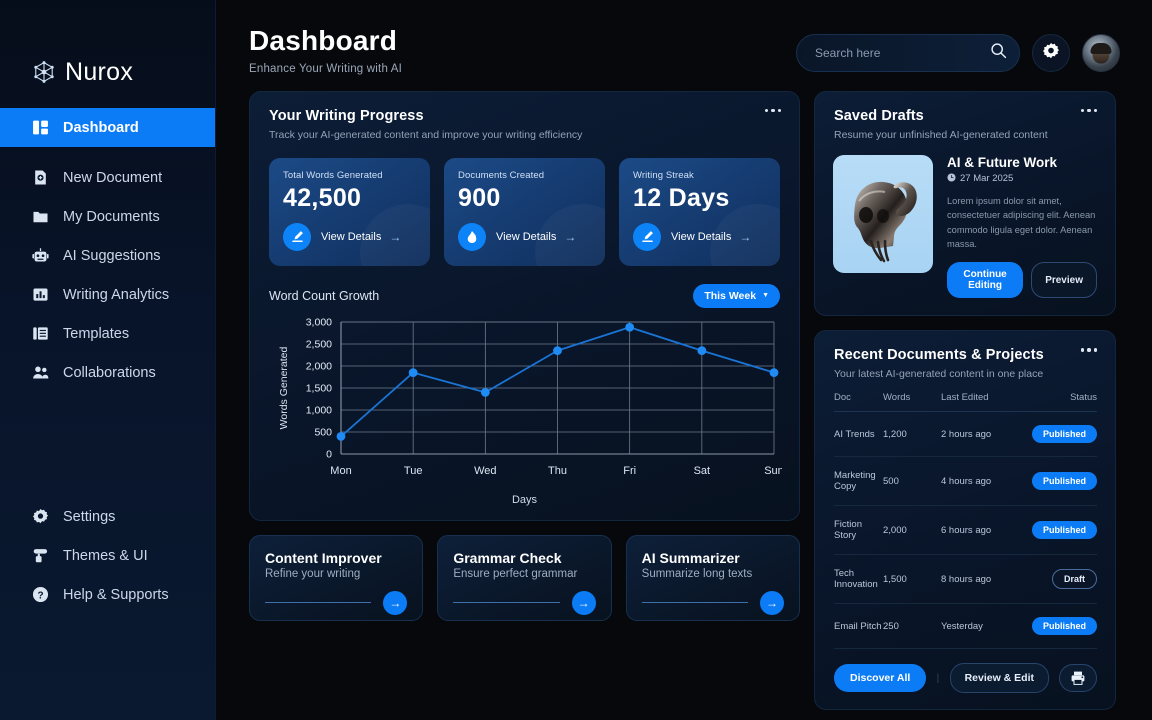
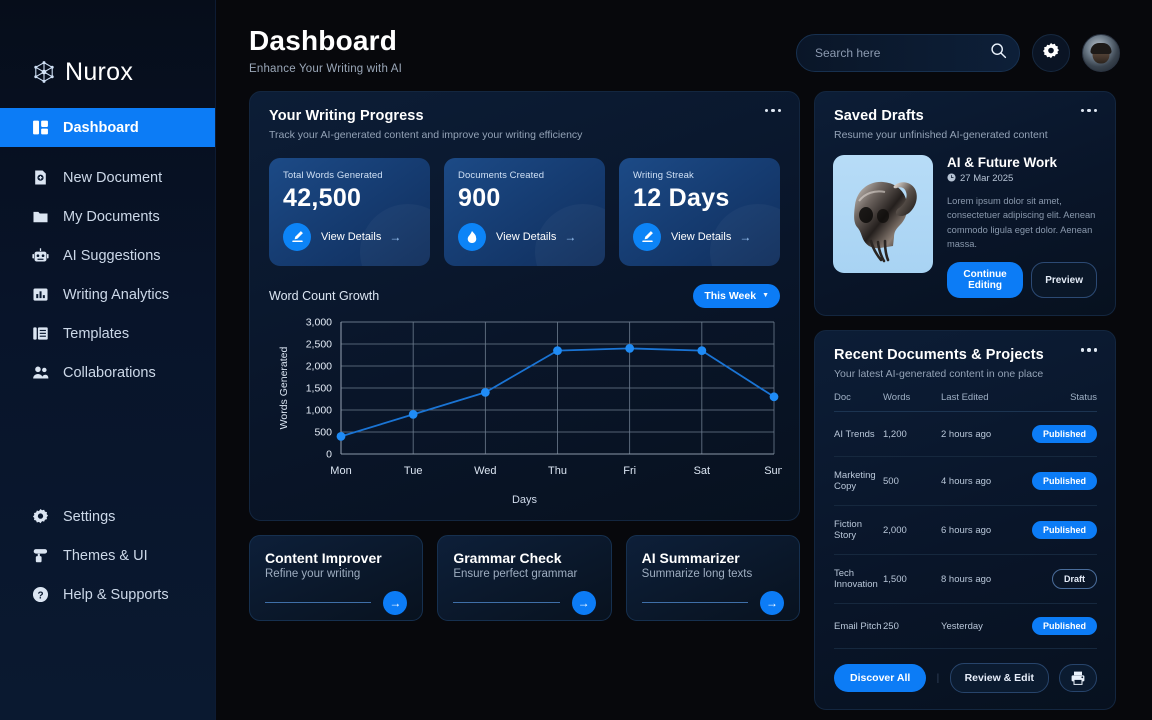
Tue: 1800 -> 900
Fri: 2900 -> 2400
Sun: 1800 -> 1300
